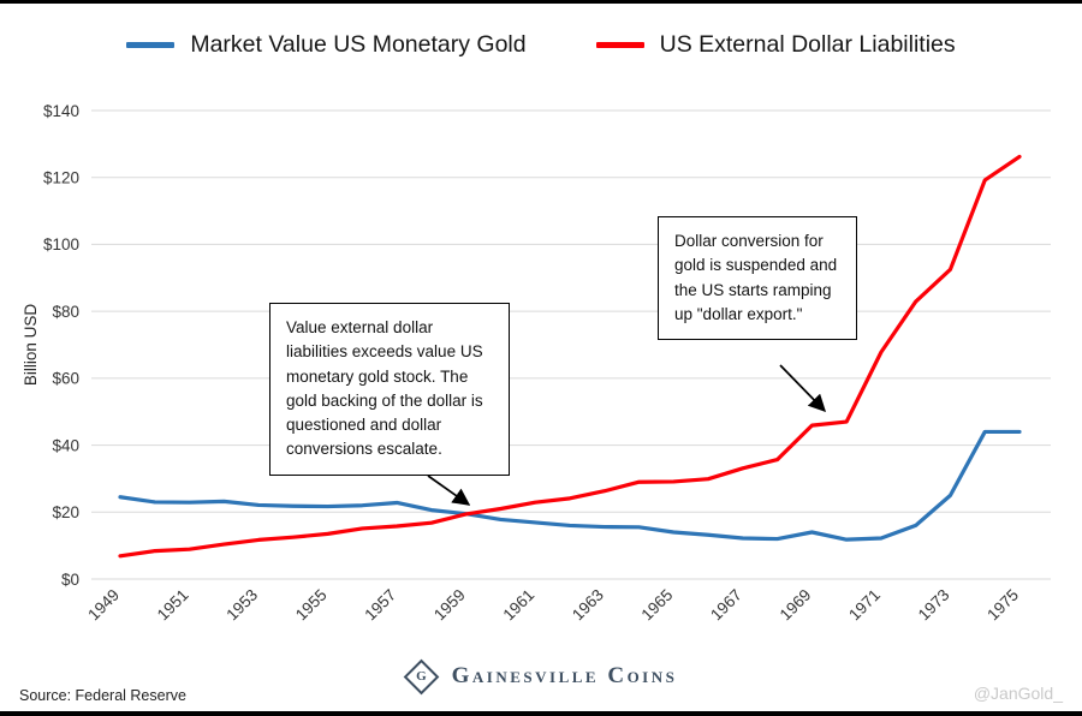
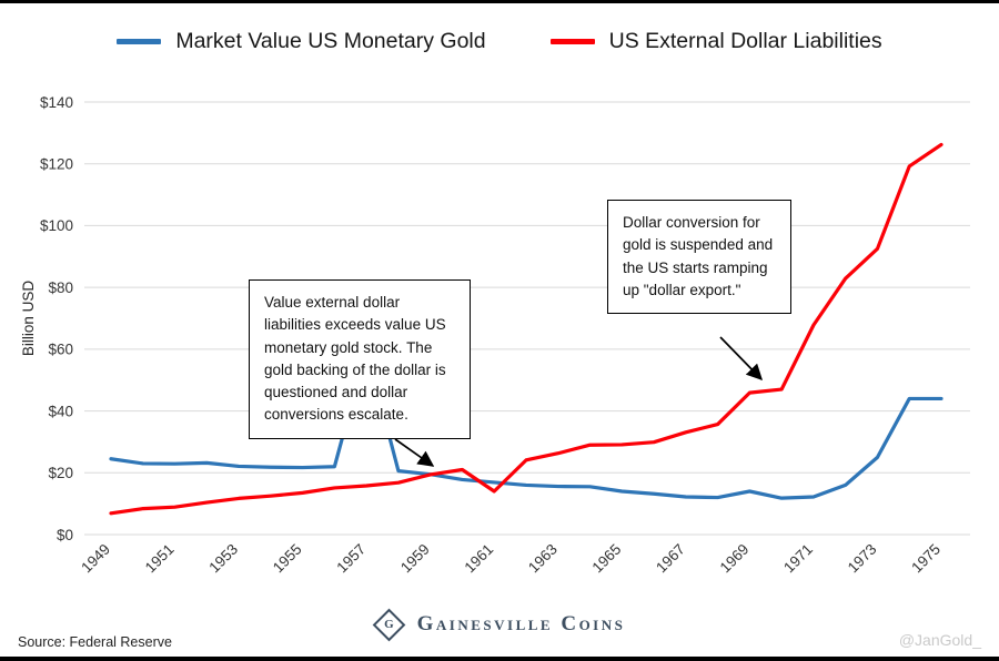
Market Value US Monetary Gold/1957: $23 -> $60
US External Dollar Liabilities/1961: $23 -> $14
